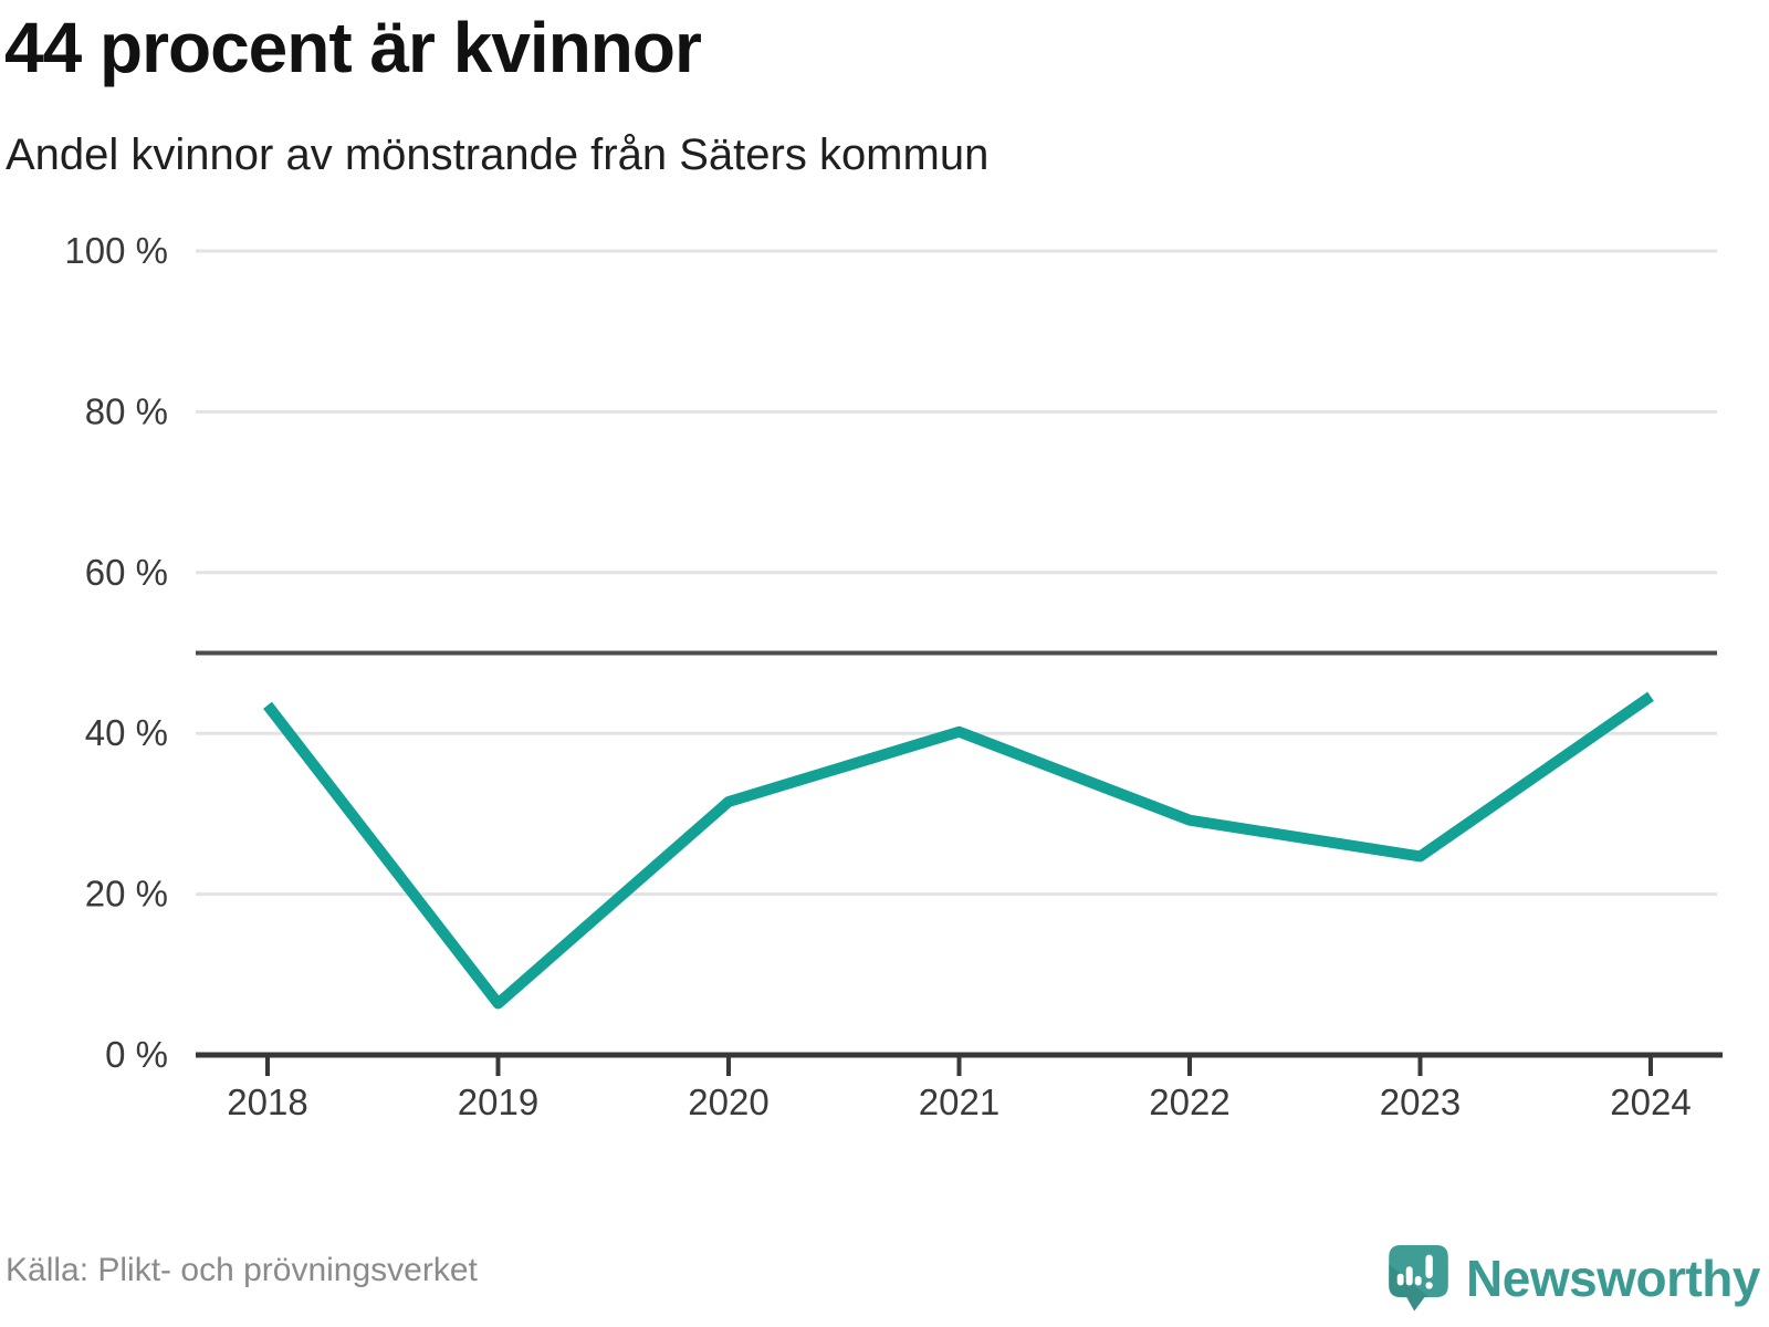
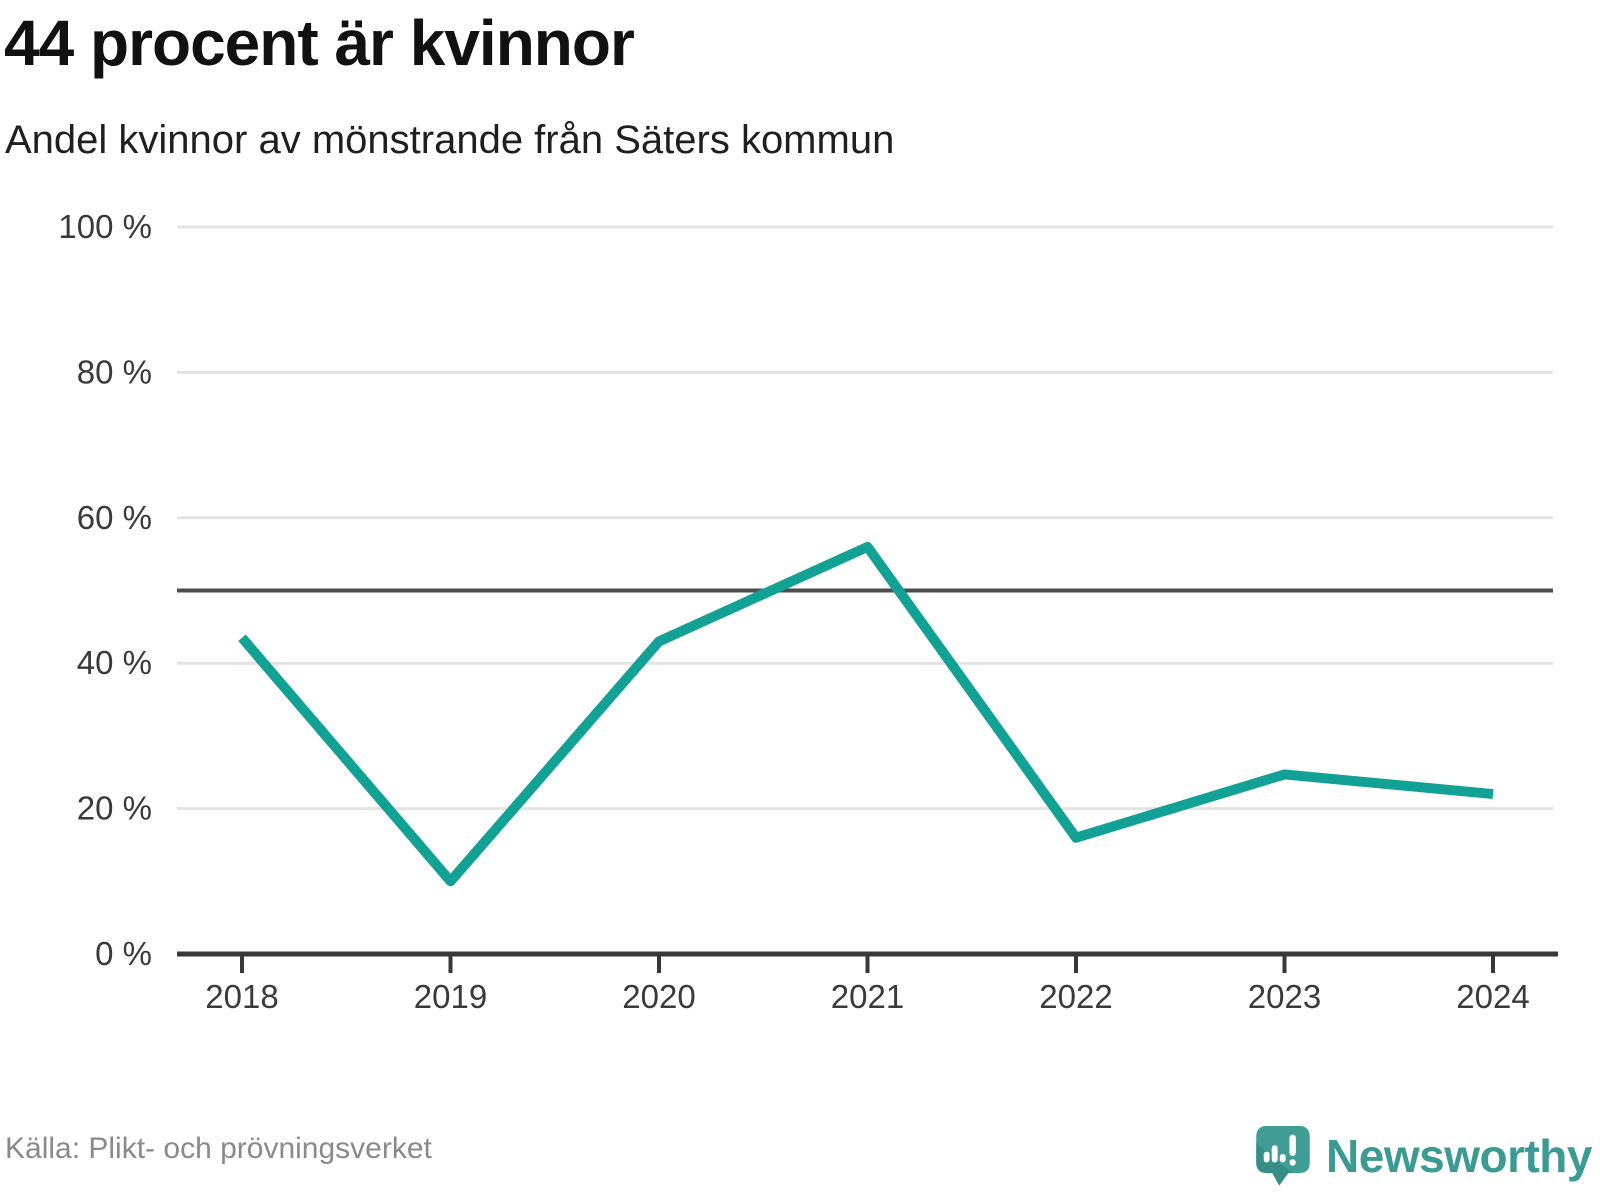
2019: 6% -> 10%
2020: 32% -> 43%
2021: 40% -> 56%
2022: 29% -> 16%
2024: 45% -> 22%
